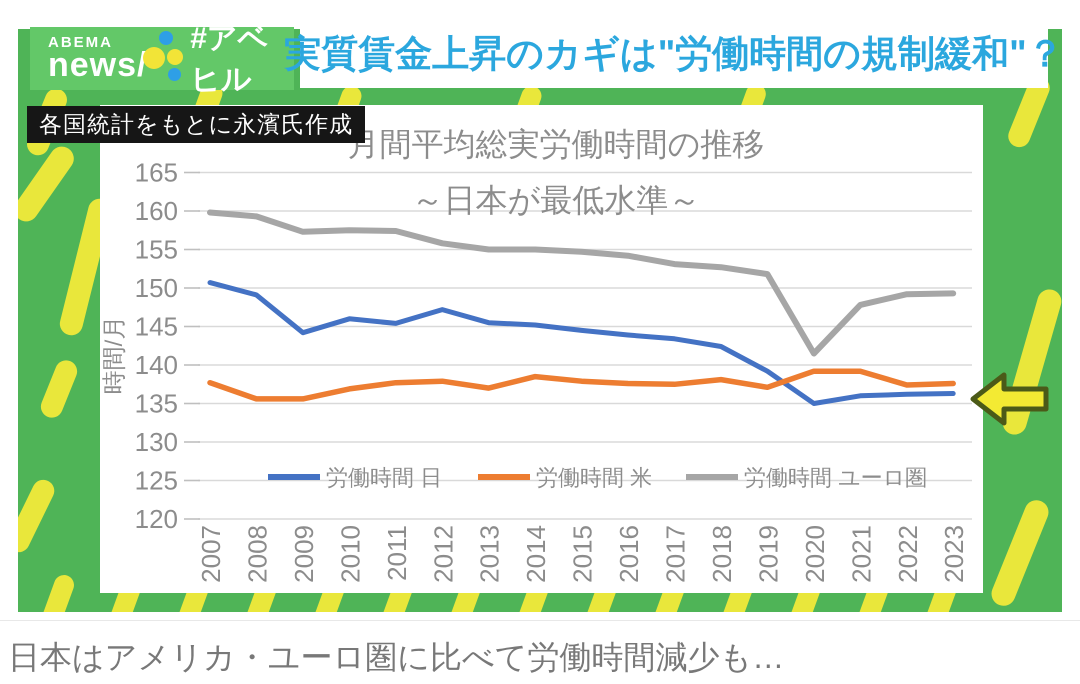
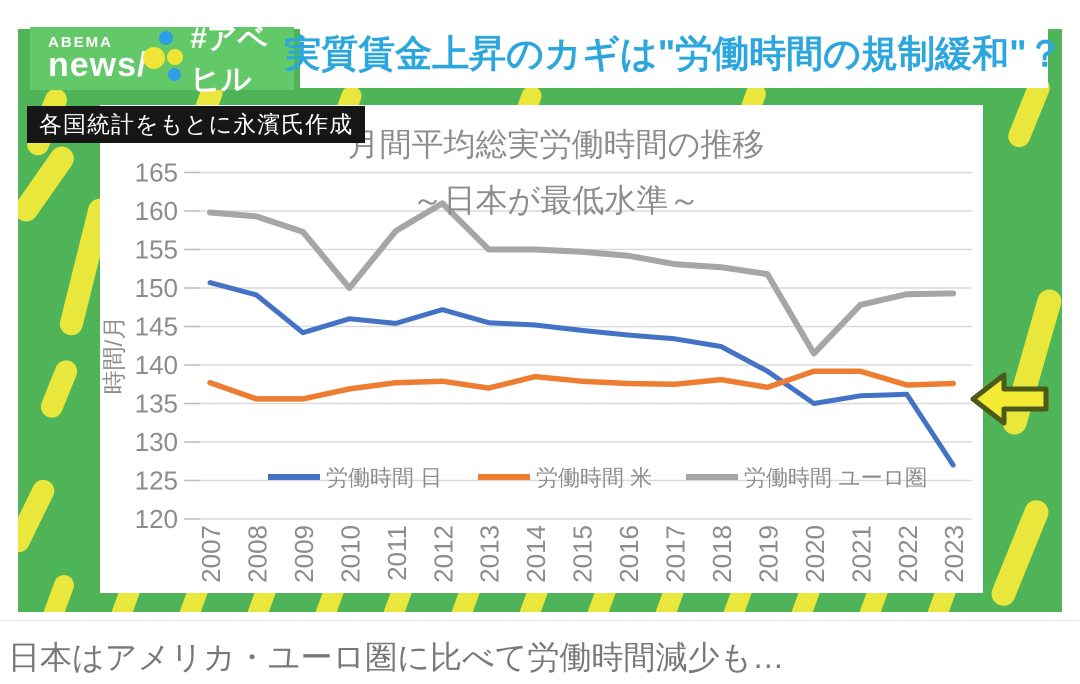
労働時間 ユーロ圏/2010: 158 -> 150
労働時間 ユーロ圏/2012: 156 -> 161
労働時間 日/2023: 136 -> 127
